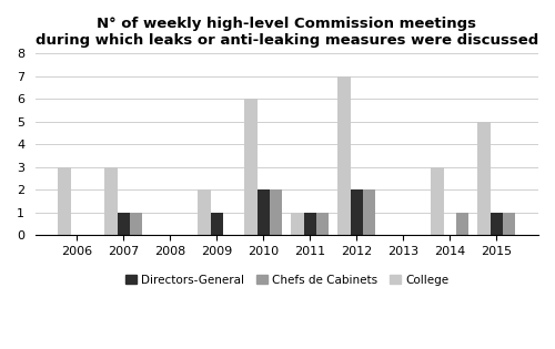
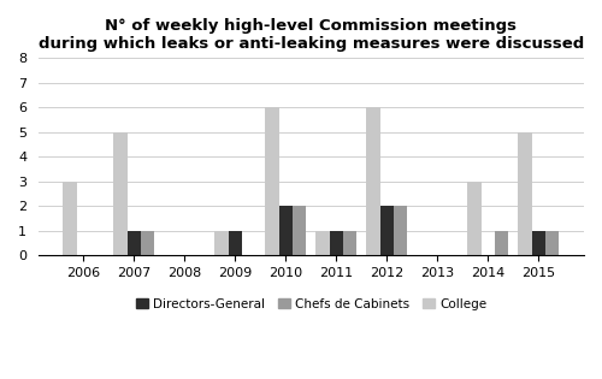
College/2007: 3 -> 5
College/2009: 2 -> 1
College/2012: 7 -> 6
